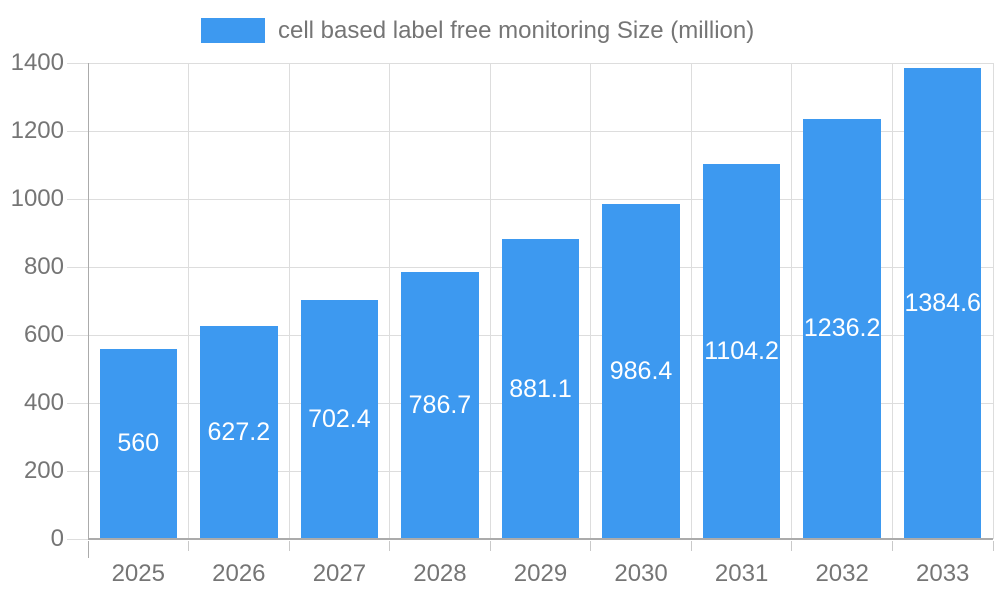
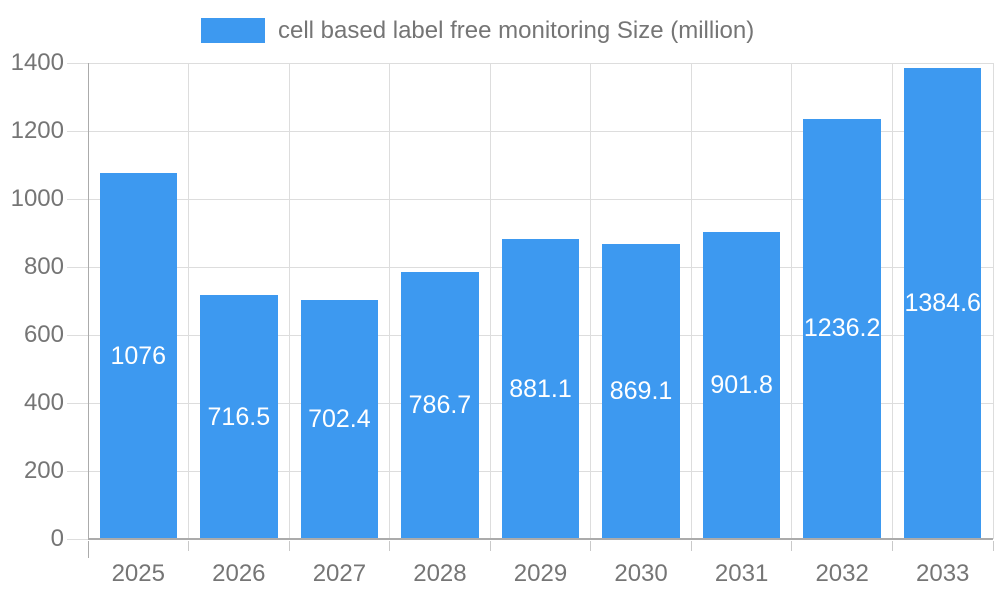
2025: 560 -> 1076
2026: 627.2 -> 716.5
2030: 986.4 -> 869.1
2031: 1104.2 -> 901.8
